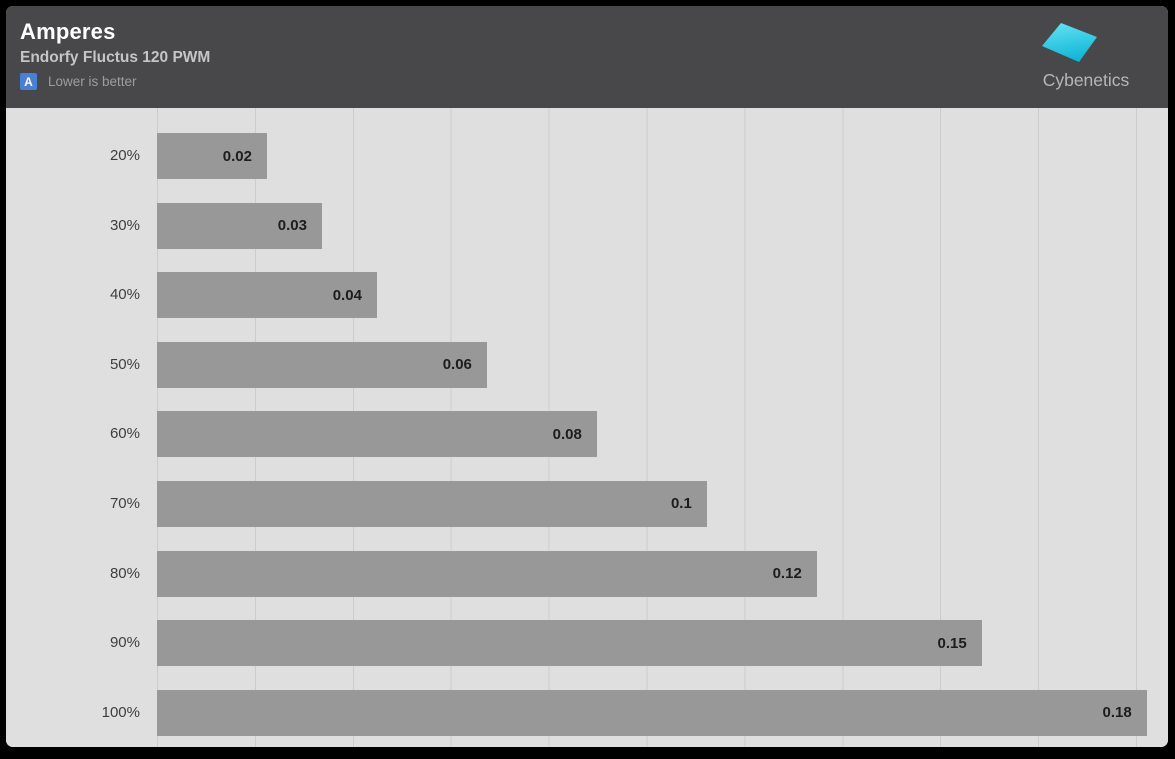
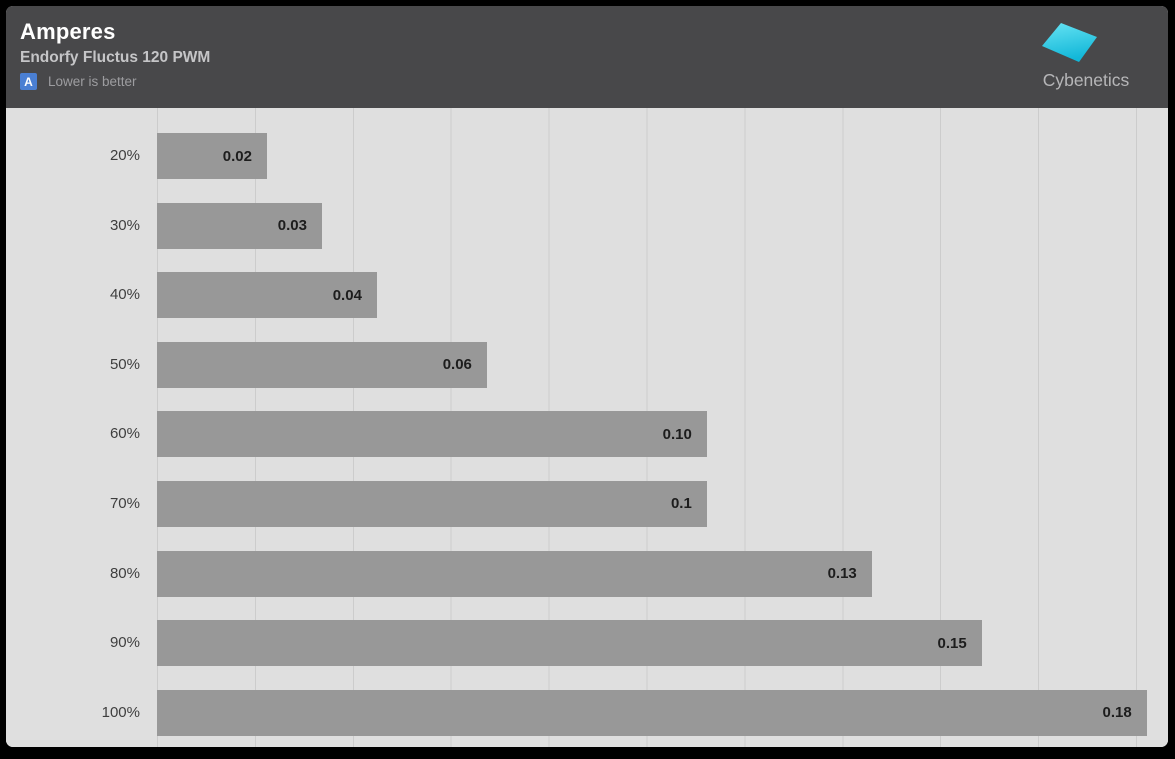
60%: 0.08 -> 0.10
80%: 0.12 -> 0.13
